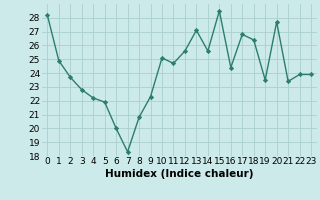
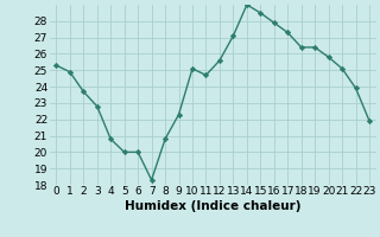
0: 28.2 -> 25.3
4: 22.2 -> 20.8
5: 21.9 -> 20.0
14: 25.6 -> 29.0
16: 24.4 -> 27.9
17: 26.8 -> 27.3
19: 23.5 -> 26.4
20: 27.7 -> 25.8
21: 23.4 -> 25.1
23: 23.9 -> 21.9
